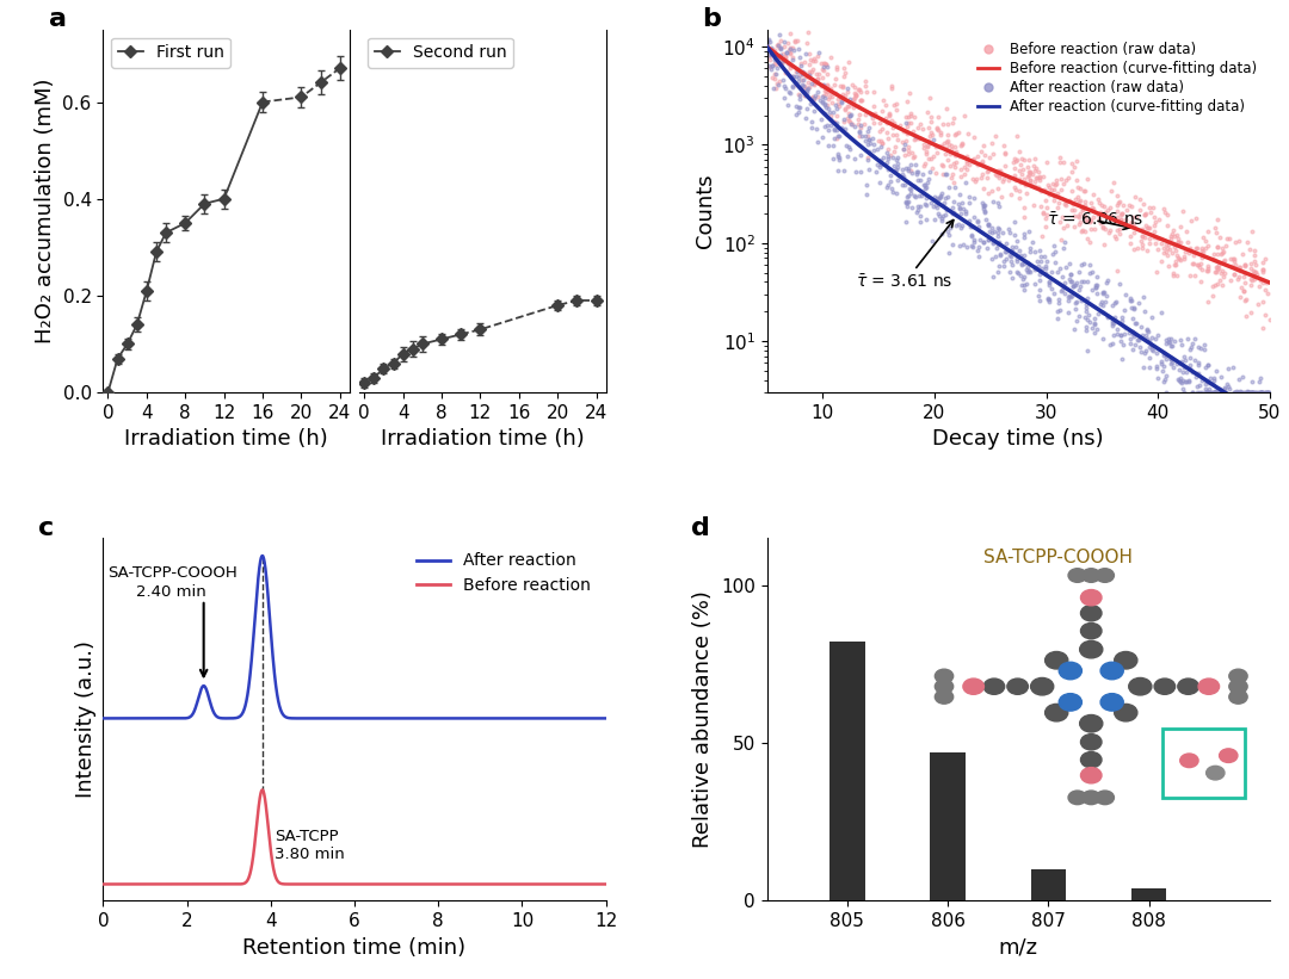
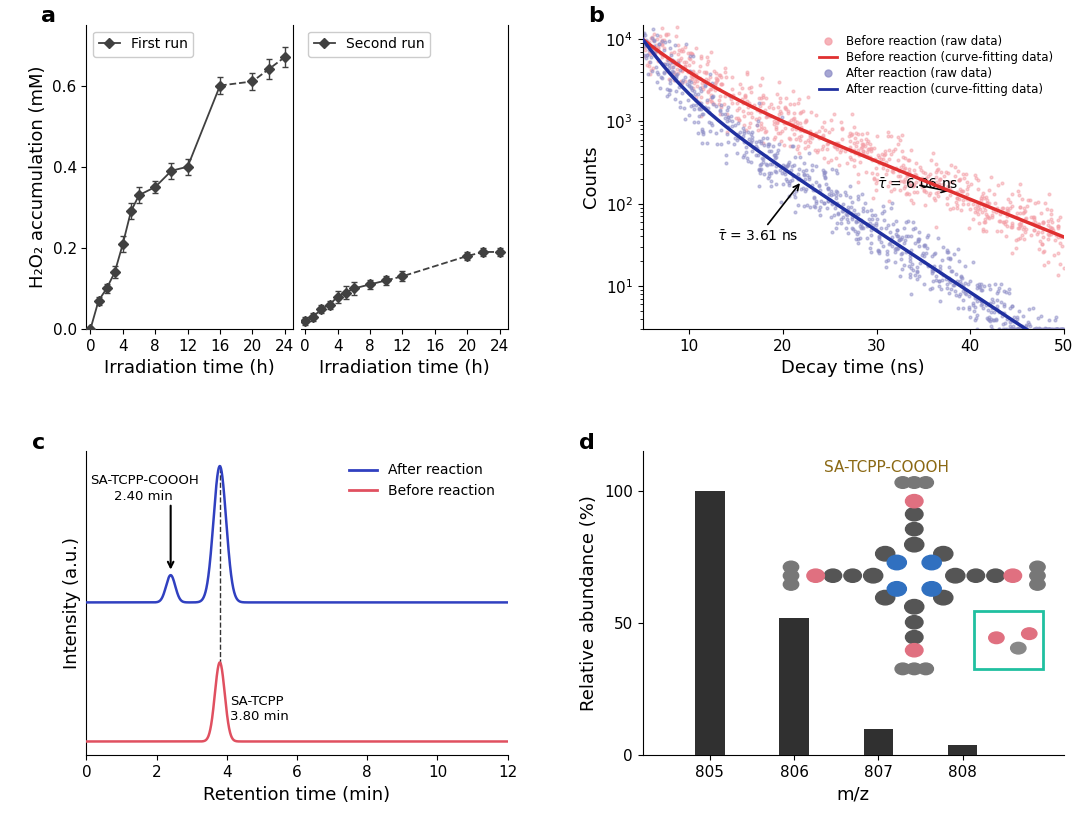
805: 82 -> 100
806: 47 -> 52
